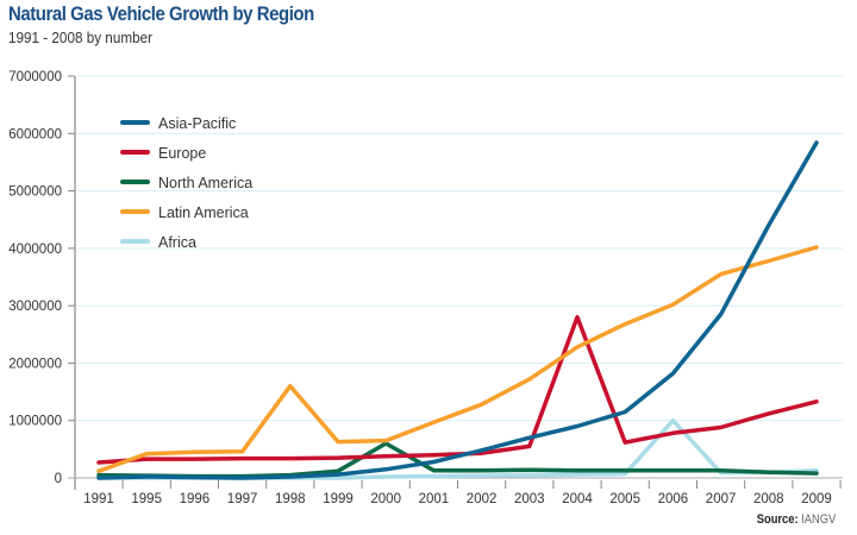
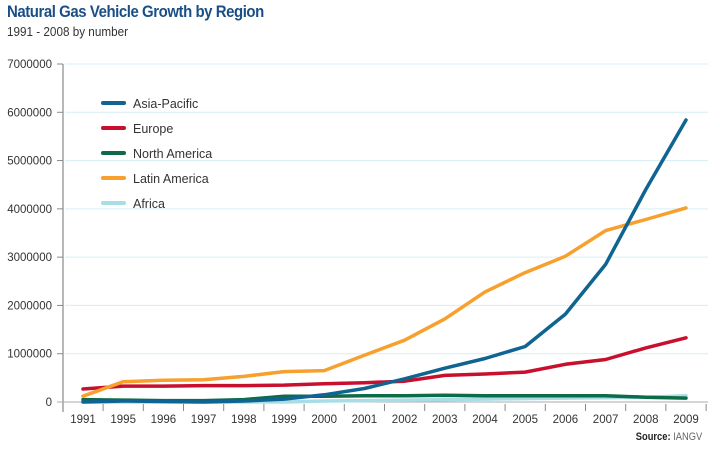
Latin America/1998: 1600000 -> 500000
North America/2000: 600000 -> 100000
Europe/2004: 2800000 -> 600000
Africa/2006: 1000000 -> 100000
